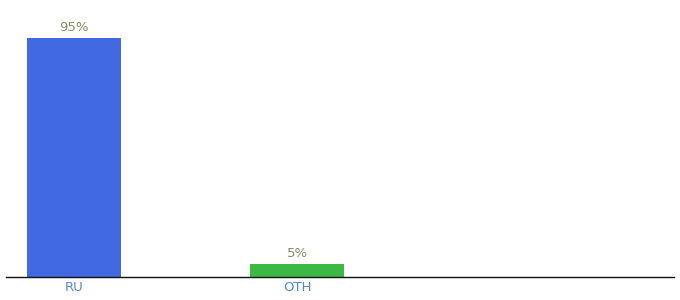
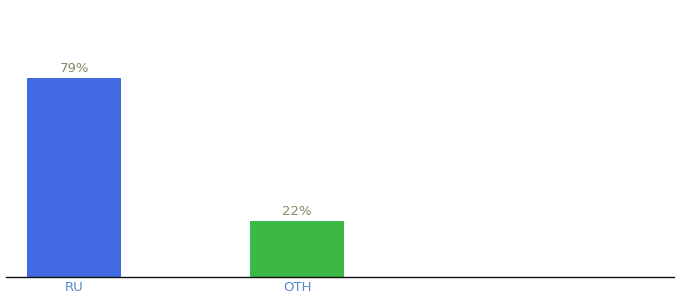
RU: 95% -> 79%
OTH: 5% -> 22%
